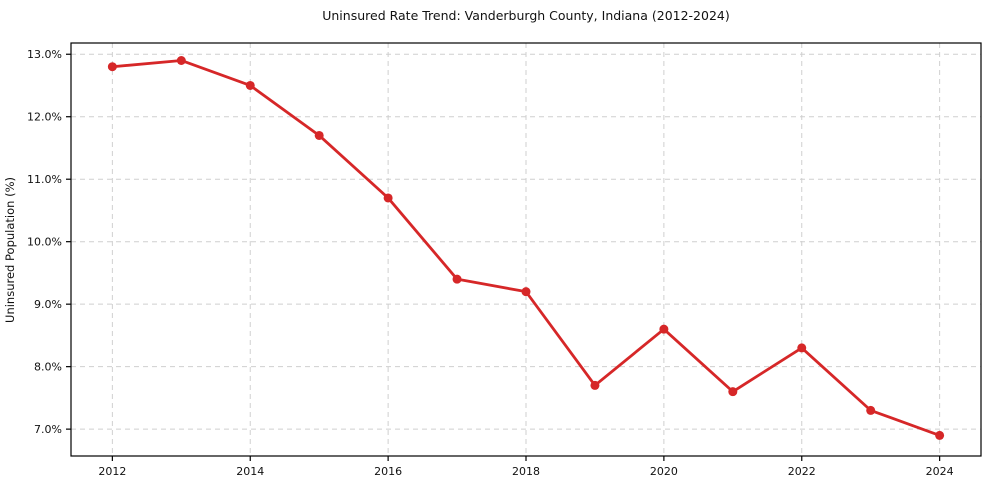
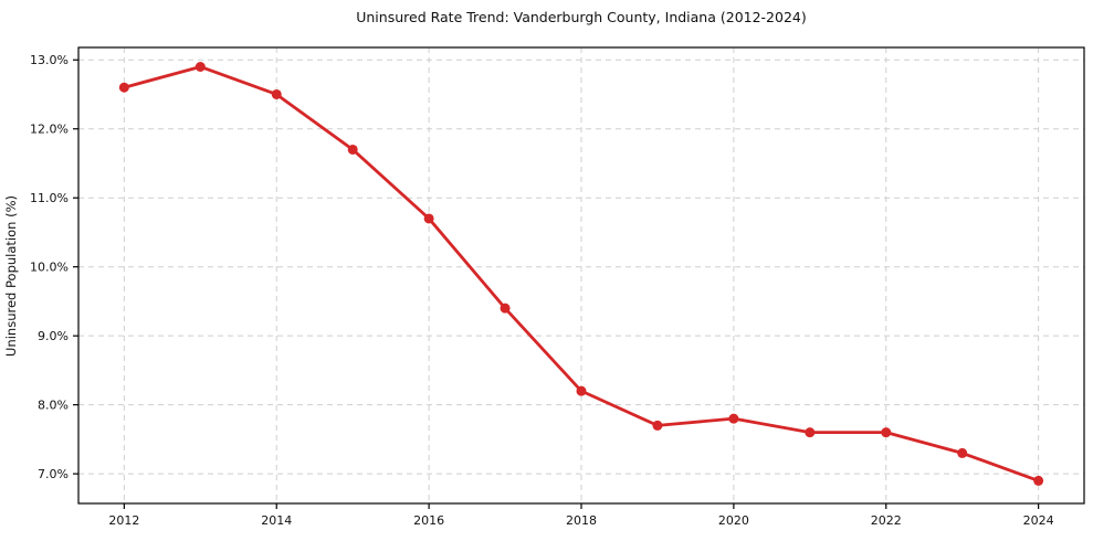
2012: 12.8% -> 12.6%
2018: 9.2% -> 8.2%
2020: 8.6% -> 7.8%
2022: 8.3% -> 7.6%
